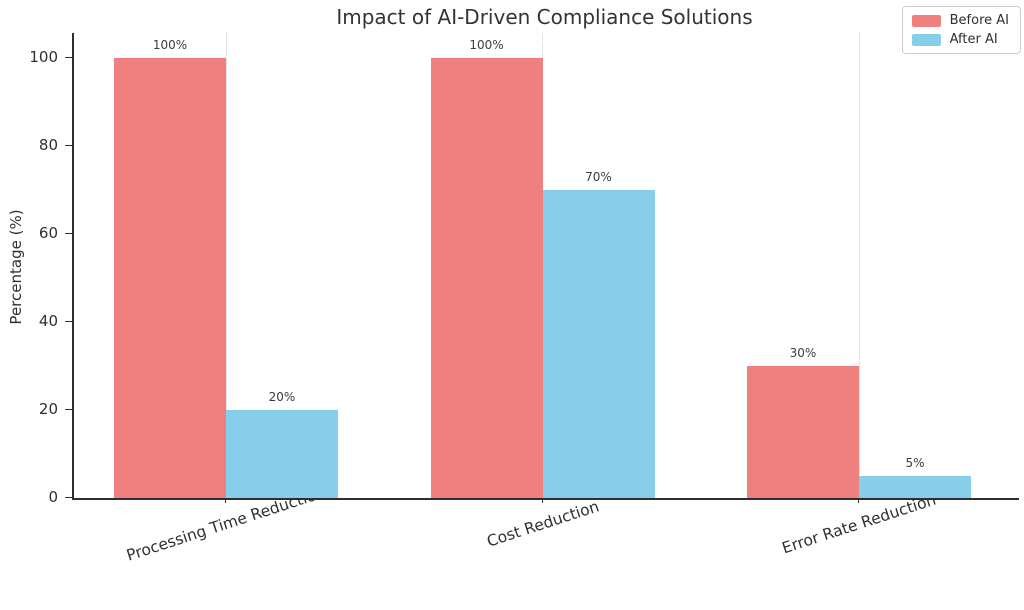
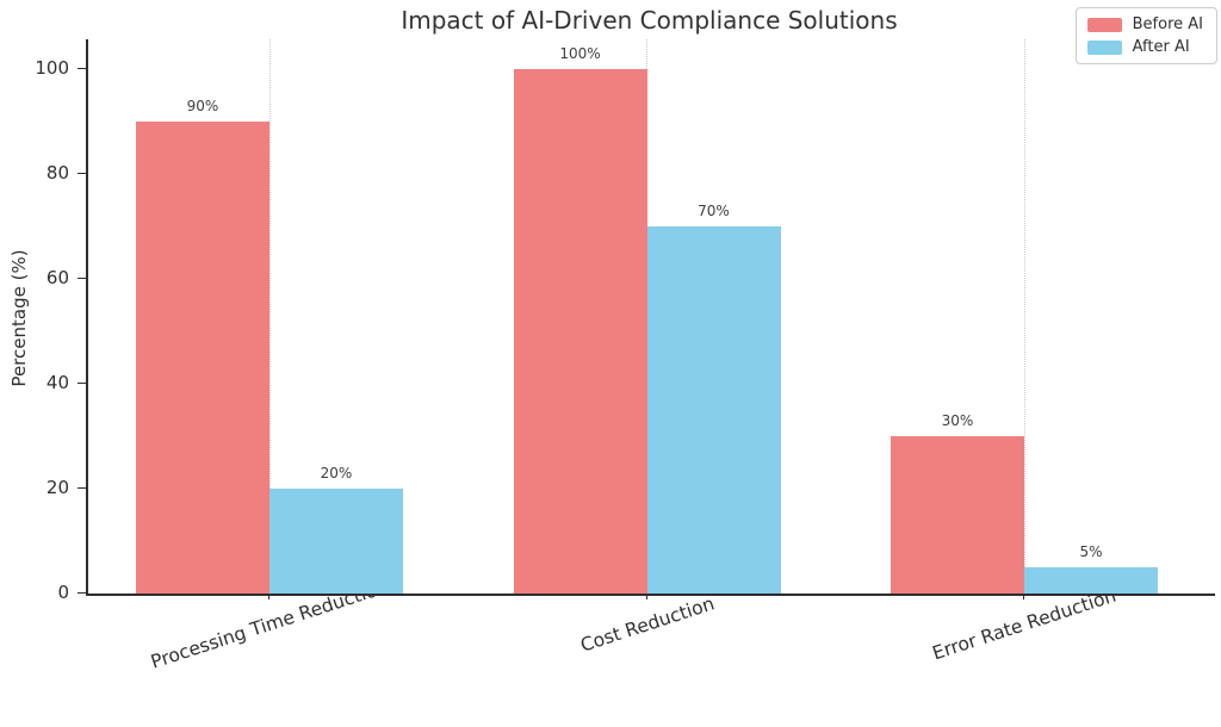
Before AI/Processing Time Reduction: 100% -> 90%
